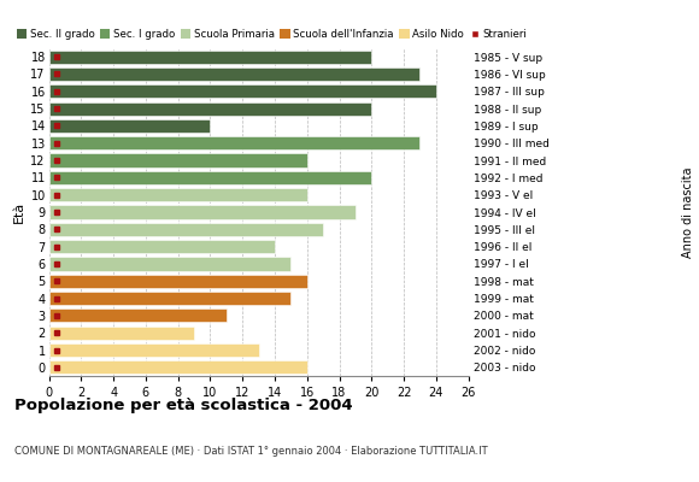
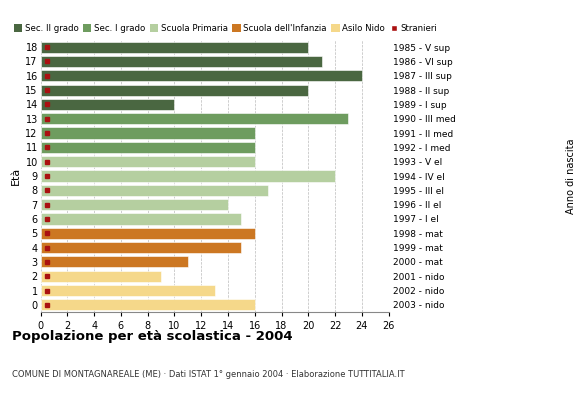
17: 23 -> 21
11: 20 -> 16
9: 19 -> 22
